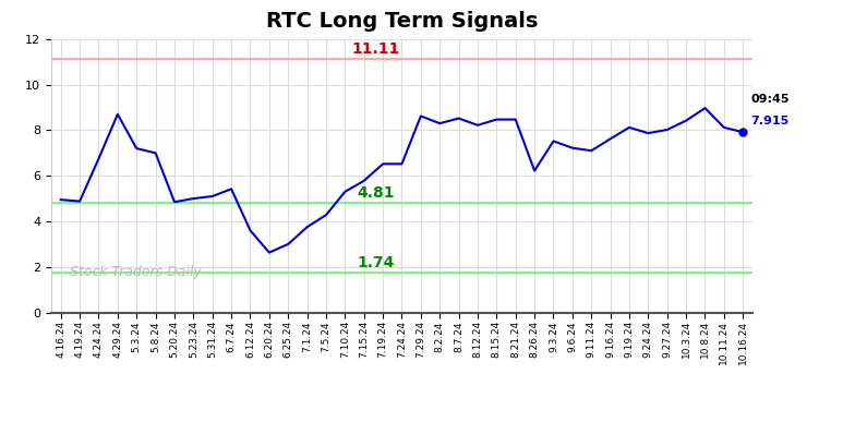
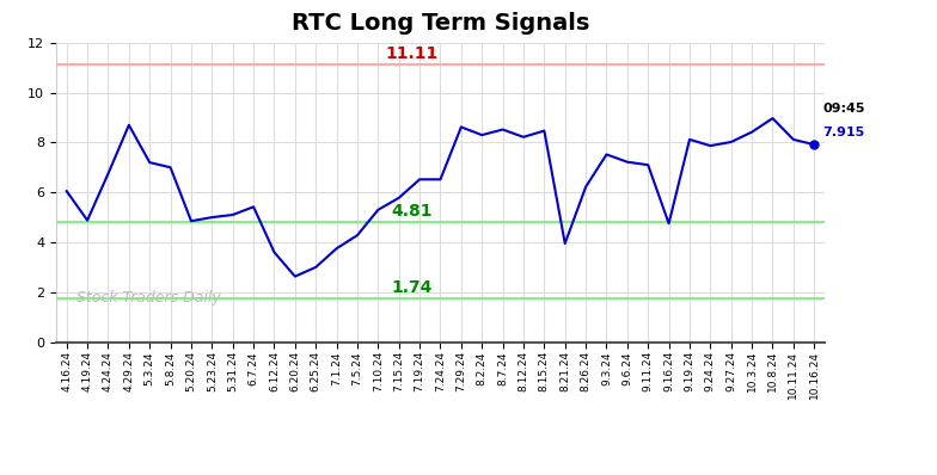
4.16.24: 4.95 -> 6.05
8.21.24: 8.47 -> 3.95
9.16.24: 7.62 -> 4.75
